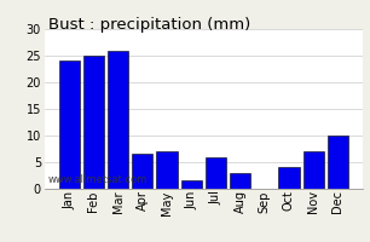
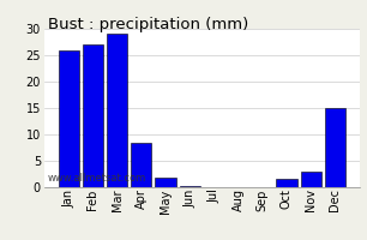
Jan: 24.0 -> 26.0
Feb: 25.0 -> 27.0
Mar: 26.0 -> 29.0
Apr: 6.5 -> 8.5
May: 7.0 -> 1.8
Jun: 1.5 -> 0.3
Jul: 6.0 -> 0.1
Aug: 3.0 -> 0.1
Oct: 4.0 -> 1.5
Nov: 7.0 -> 3.0
Dec: 10.0 -> 15.0
